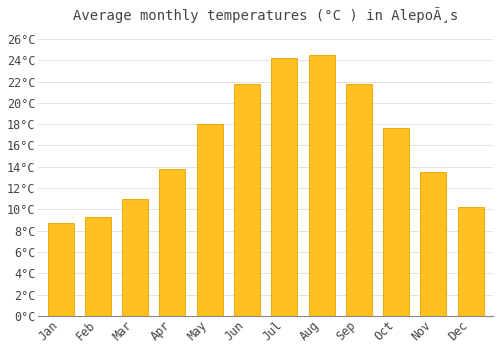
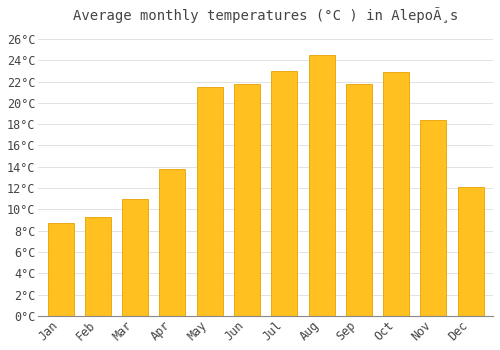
May: 18.0°C -> 21.5°C
Jul: 24.2°C -> 23.0°C
Oct: 17.6°C -> 22.9°C
Nov: 13.5°C -> 18.4°C
Dec: 10.2°C -> 12.1°C
